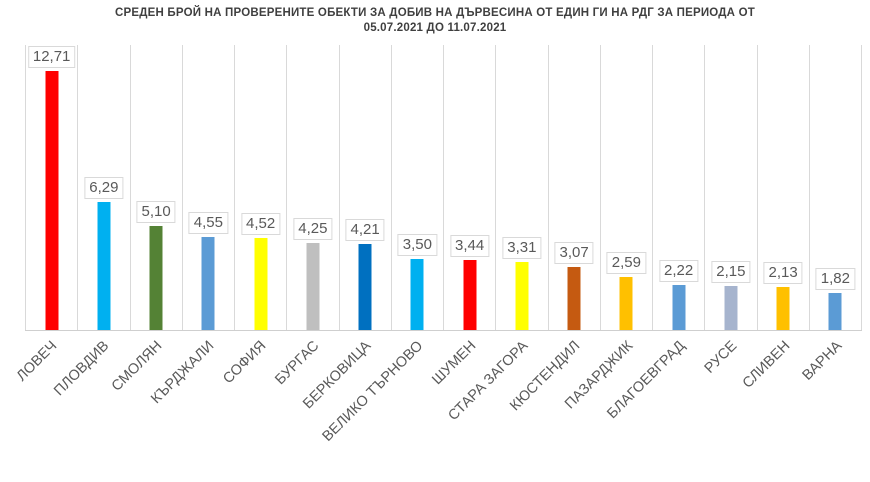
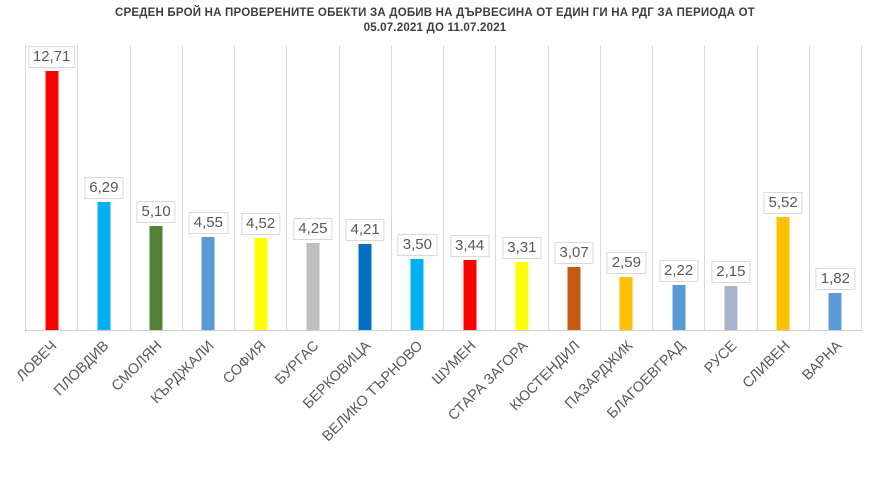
СЛИВЕН: 2,13 -> 5,52
